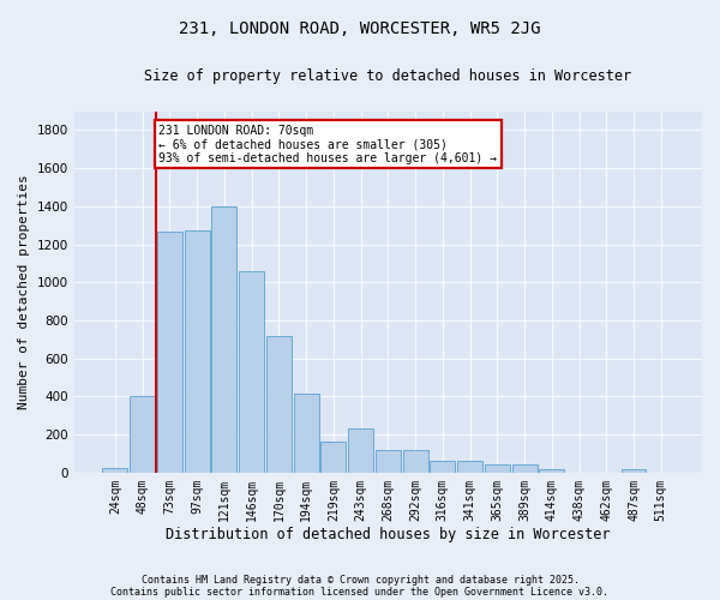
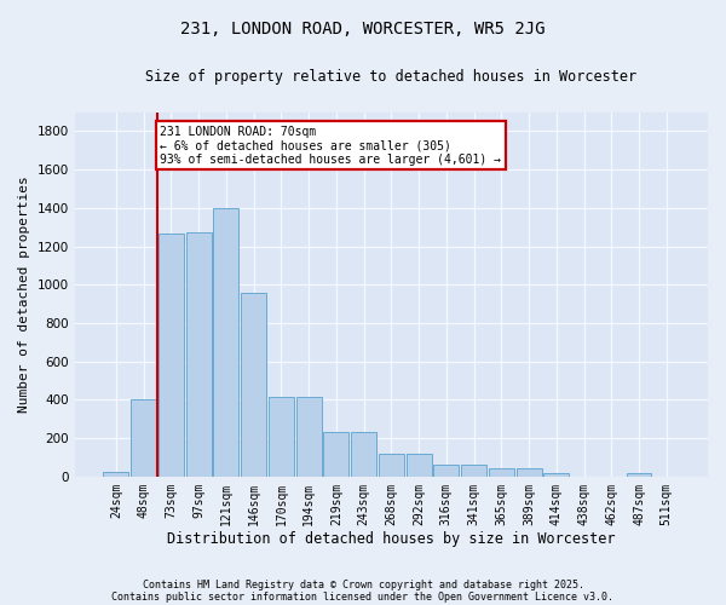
146sqm: 1060 -> 960
170sqm: 720 -> 420
219sqm: 160 -> 230
